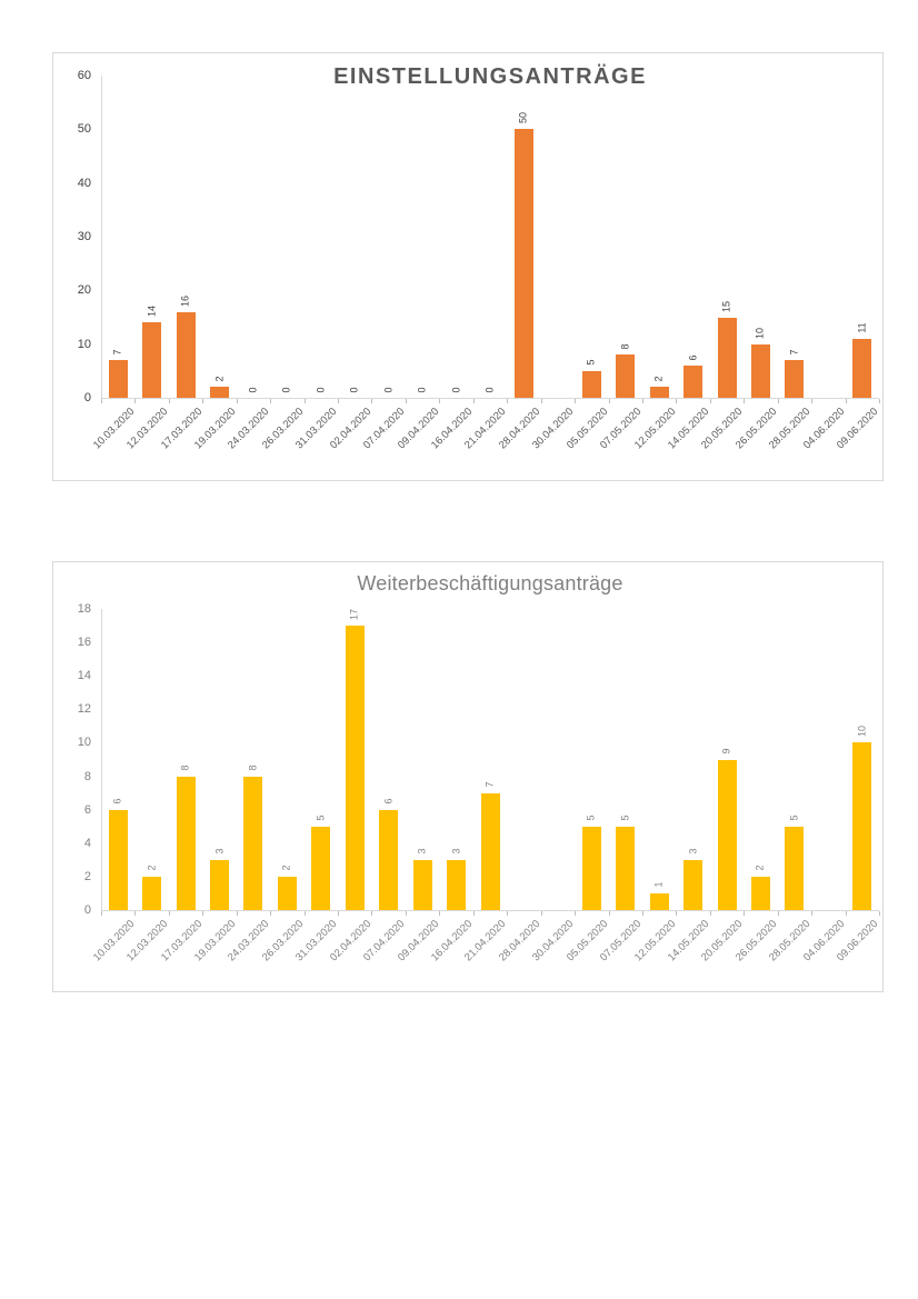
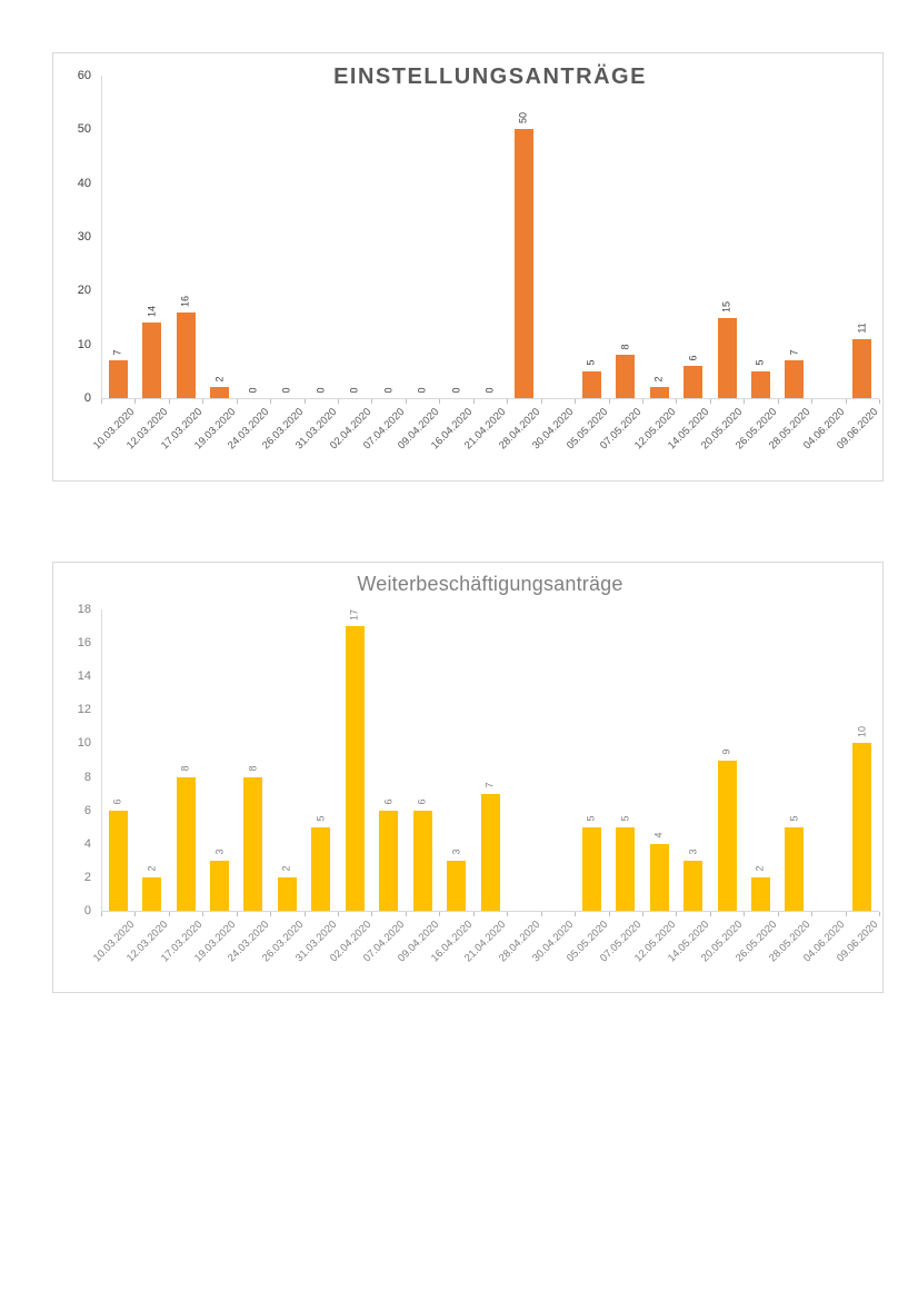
EINSTELLUNGSANTRÄGE/26.05.2020: 10 -> 5
Weiterbeschäftigungsanträge/09.04.2020: 3 -> 6
Weiterbeschäftigungsanträge/12.05.2020: 1 -> 4
